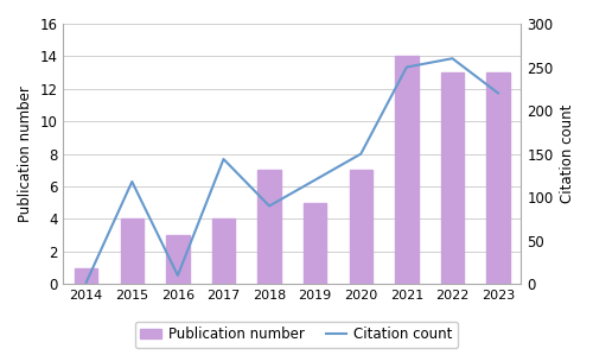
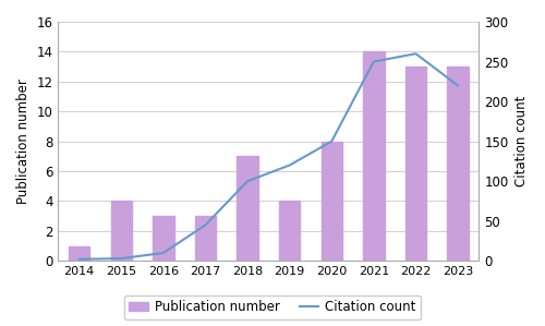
Citation count/2015: 118 -> 3
Publication number/2017: 4 -> 3
Citation count/2017: 144 -> 45
Citation count/2018: 90 -> 100
Publication number/2019: 5 -> 4
Publication number/2020: 7 -> 8
